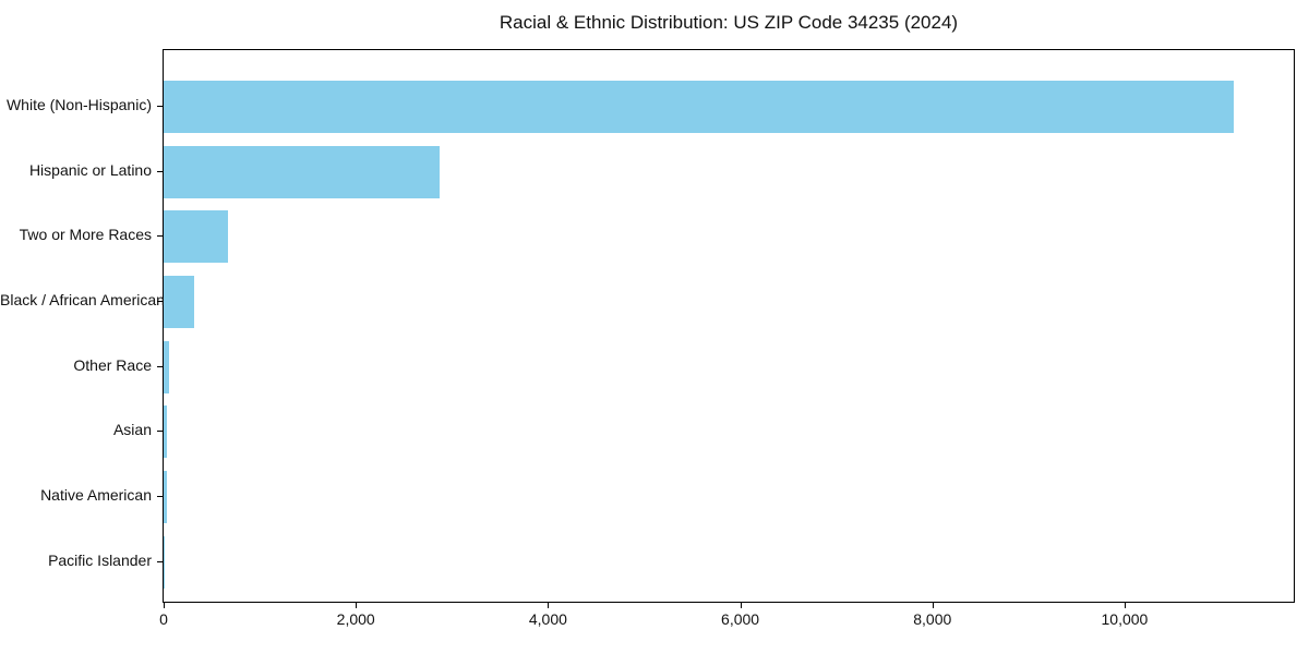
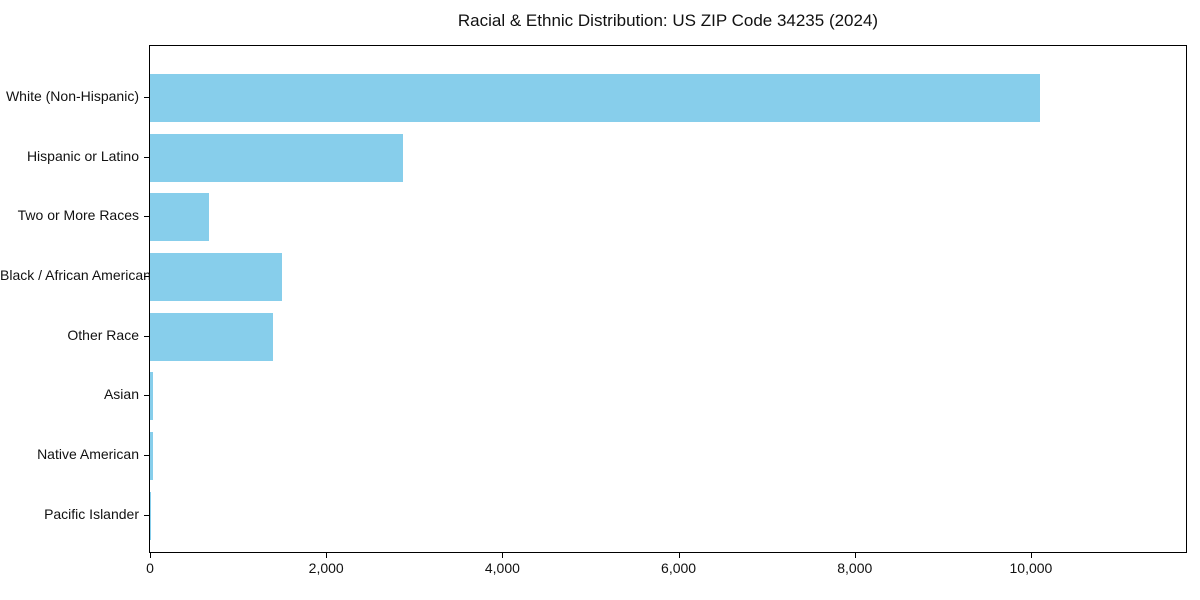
White (Non-Hispanic): 11100 -> 10100
Black / African American: 300 -> 1500
Other Race: 100 -> 1400
